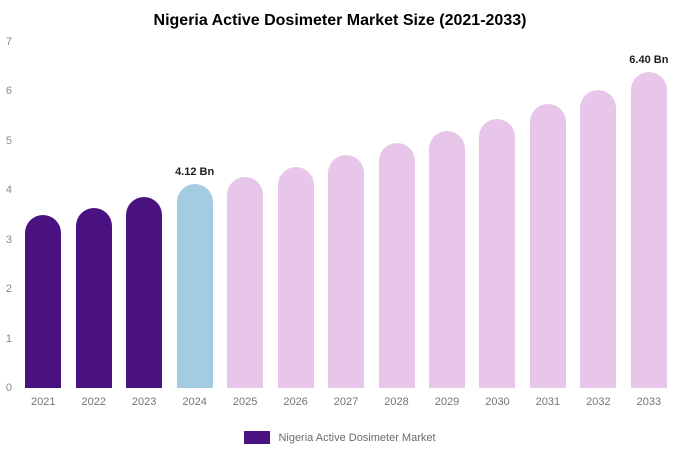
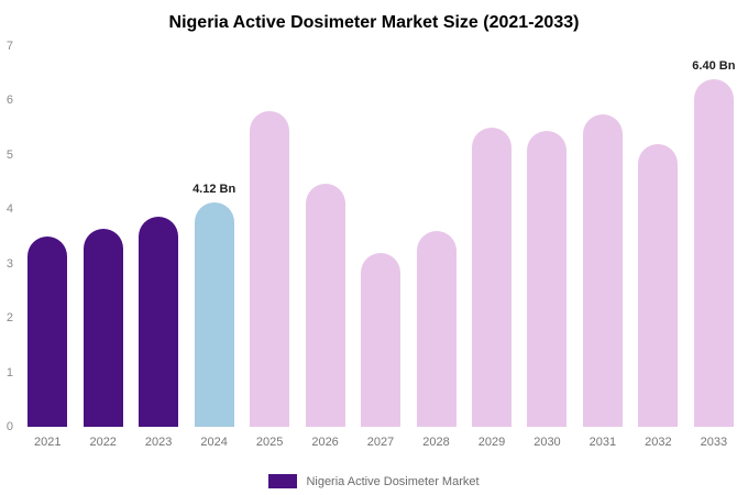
2025: 4.3 -> 5.8
2027: 4.7 -> 3.2
2028: 5.0 -> 3.6
2029: 5.2 -> 5.5
2032: 6.0 -> 5.2
